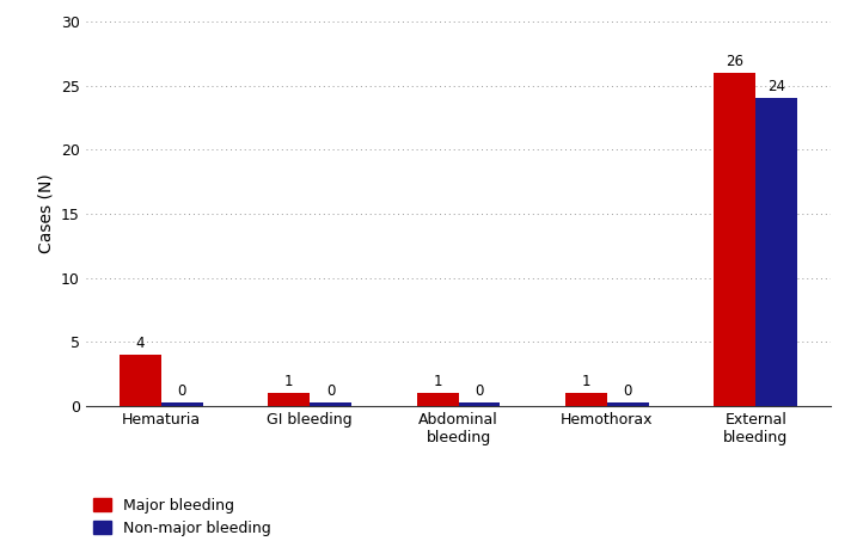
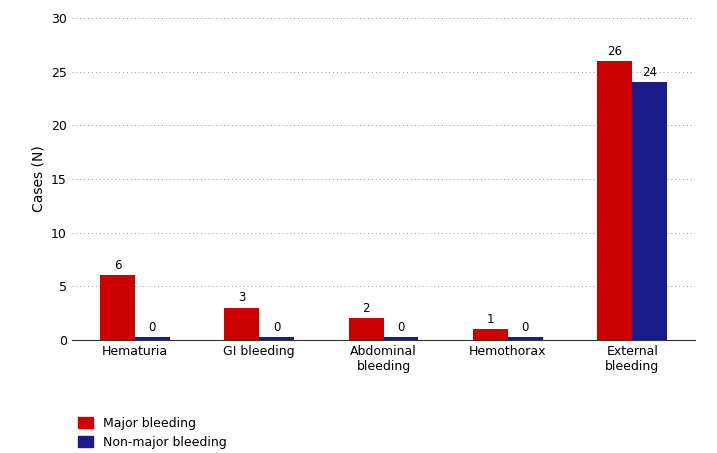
Major bleeding/Hematuria: 4 -> 6
Major bleeding/GI bleeding: 1 -> 3
Major bleeding/Abdominal bleeding: 1 -> 2
